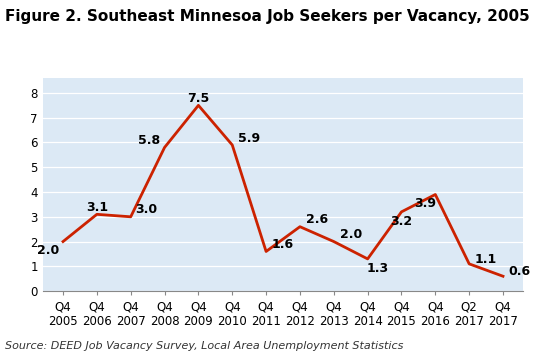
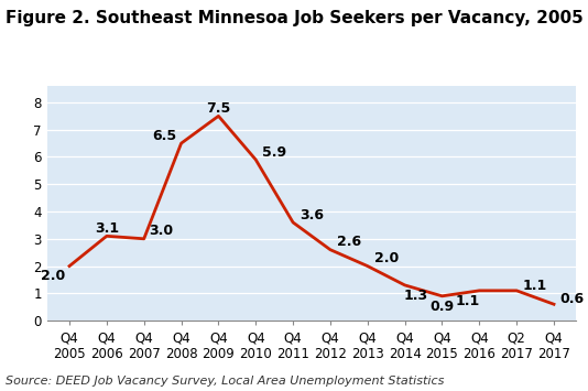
Q4 2008: 5.8 -> 6.5
Q4 2011: 1.6 -> 3.6
Q4 2015: 3.2 -> 0.9
Q4 2016: 3.9 -> 1.1
